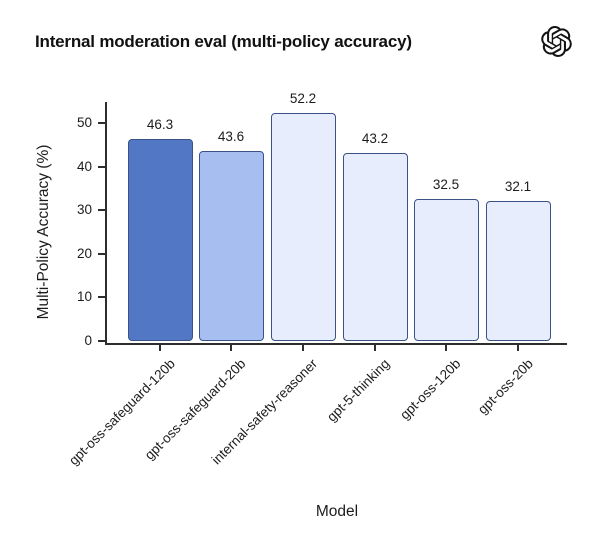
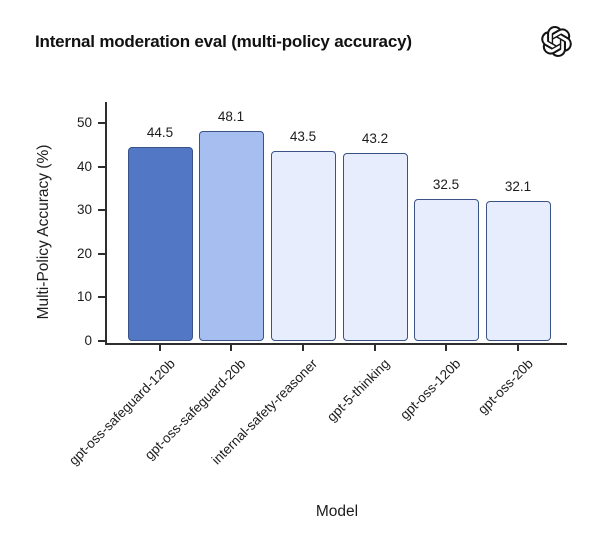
gpt-oss-safeguard-120b: 46.3 -> 44.5
gpt-oss-safeguard-20b: 43.6 -> 48.1
internal-safety-reasoner: 52.2 -> 43.5
